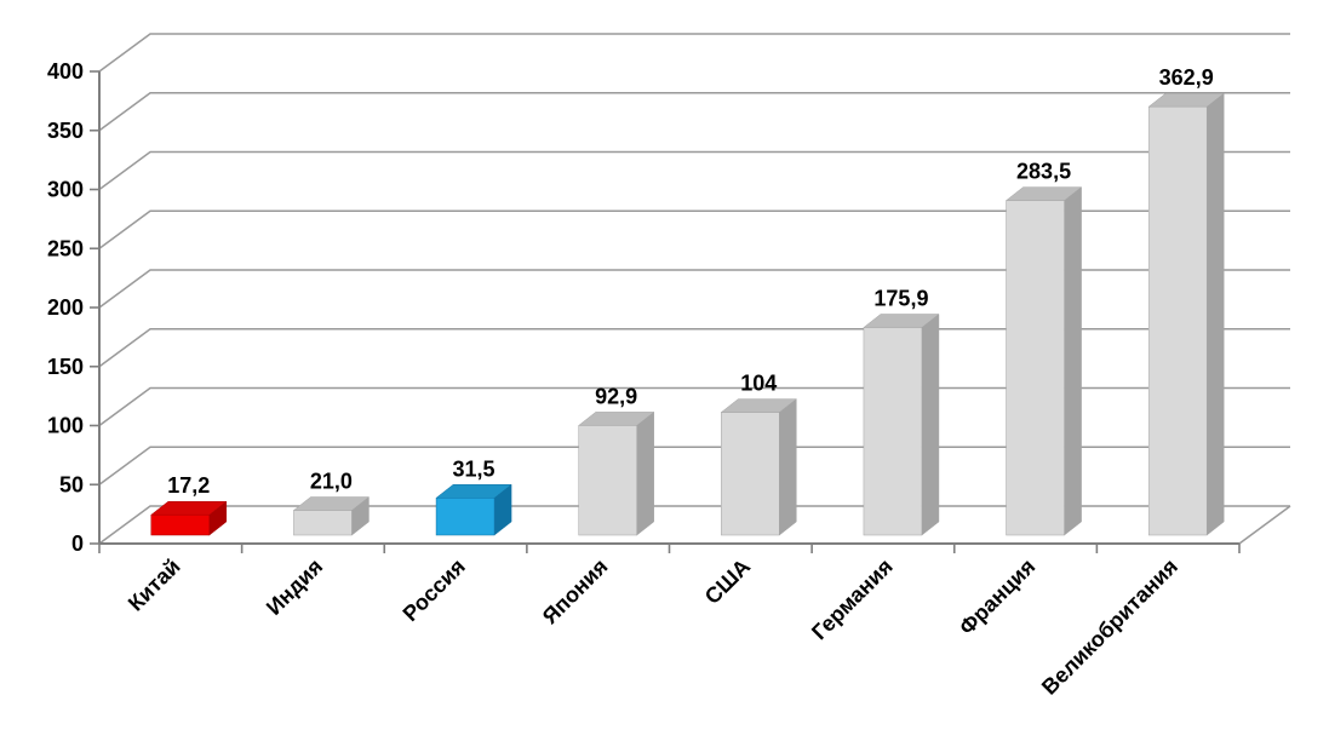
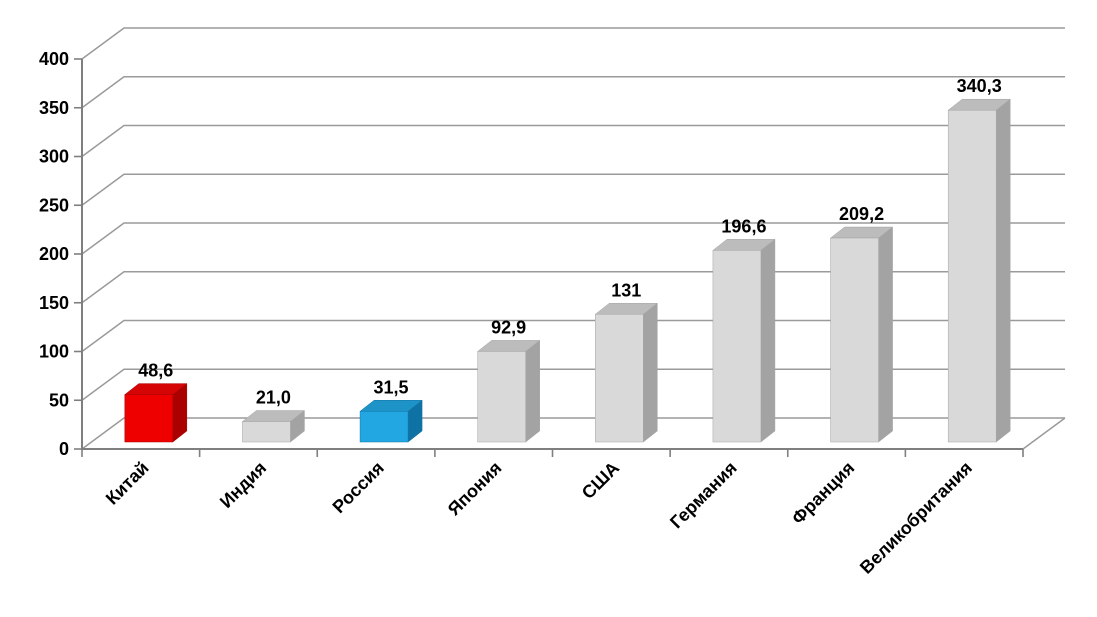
Китай: 17,2 -> 48,6
США: 104 -> 131
Германия: 175,9 -> 196,6
Франция: 283,5 -> 209,2
Великобритания: 362,9 -> 340,3
